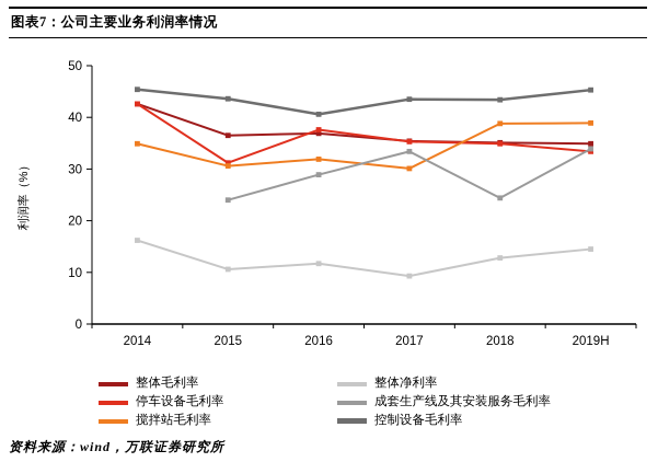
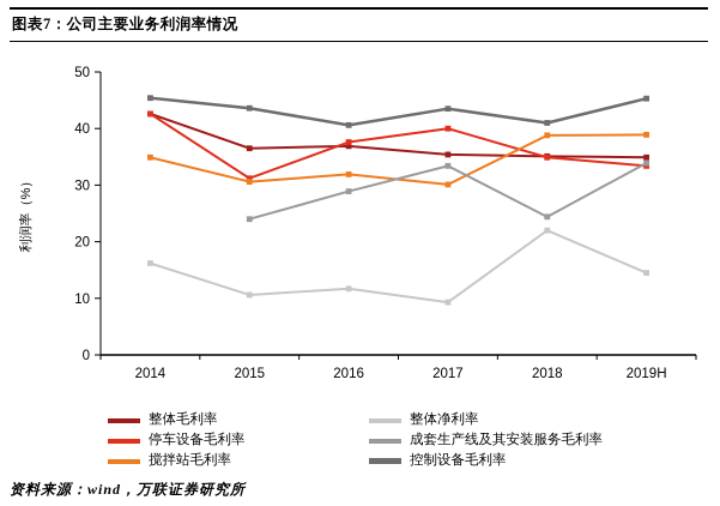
停车设备毛利率/2017: 35 -> 40
整体净利率/2018: 13 -> 22
控制设备毛利率/2018: 43 -> 41
